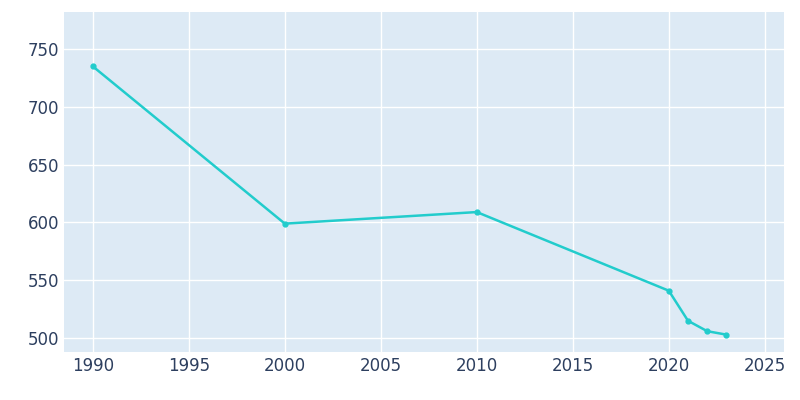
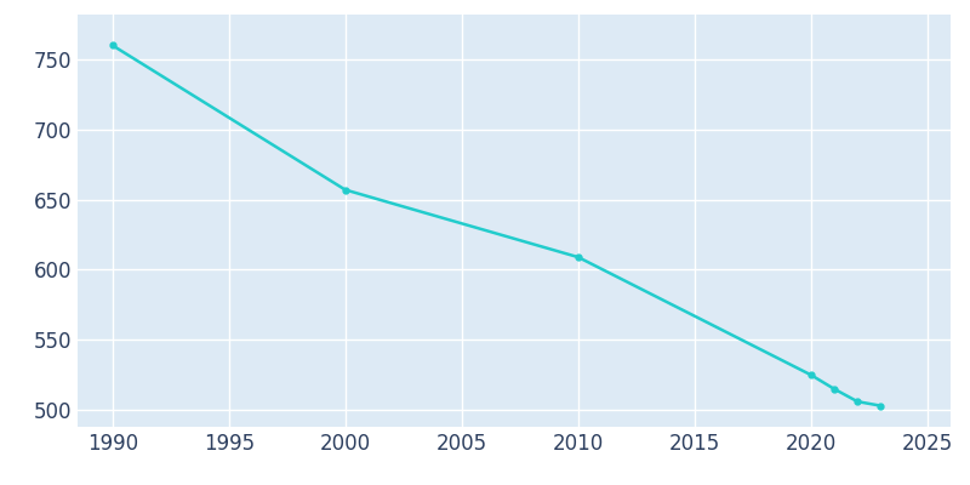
1990: 735 -> 760
2000: 599 -> 657
2020: 541 -> 525
